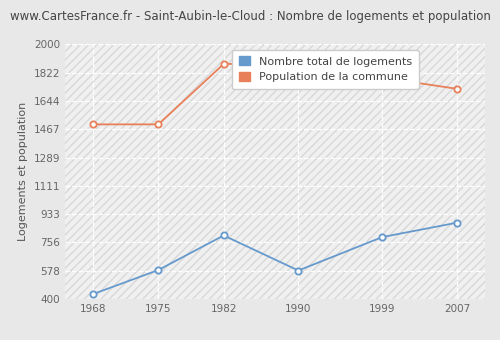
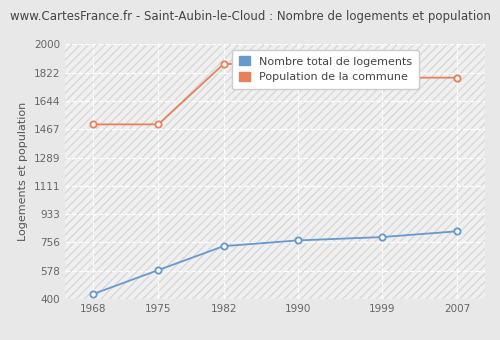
Nombre total de logements/1982: 800 -> 730
Nombre total de logements/1990: 580 -> 770
Nombre total de logements/2007: 880 -> 830
Population de la commune/2007: 1720 -> 1790
